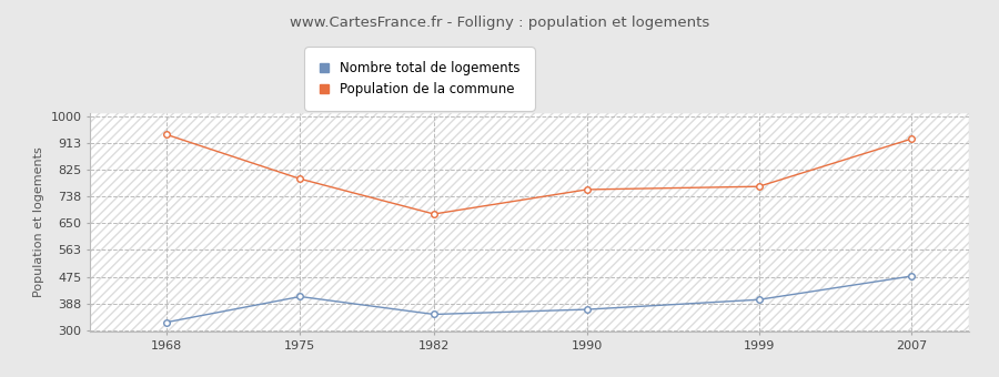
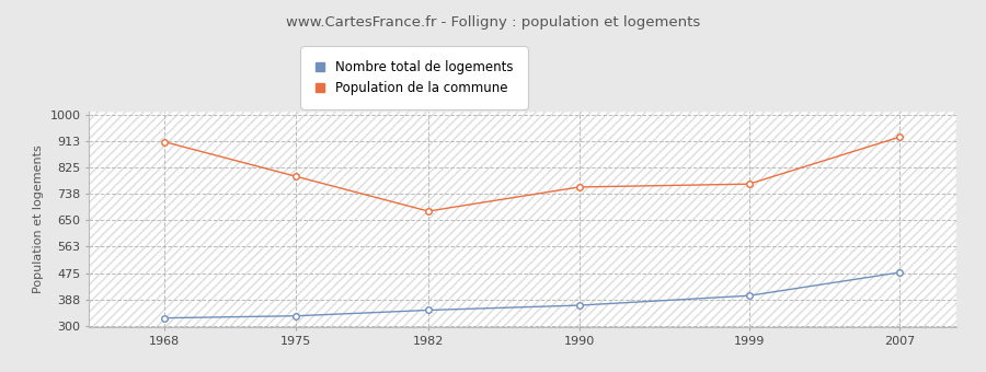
Population de la commune/1968: 940 -> 910
Nombre total de logements/1975: 410 -> 333
